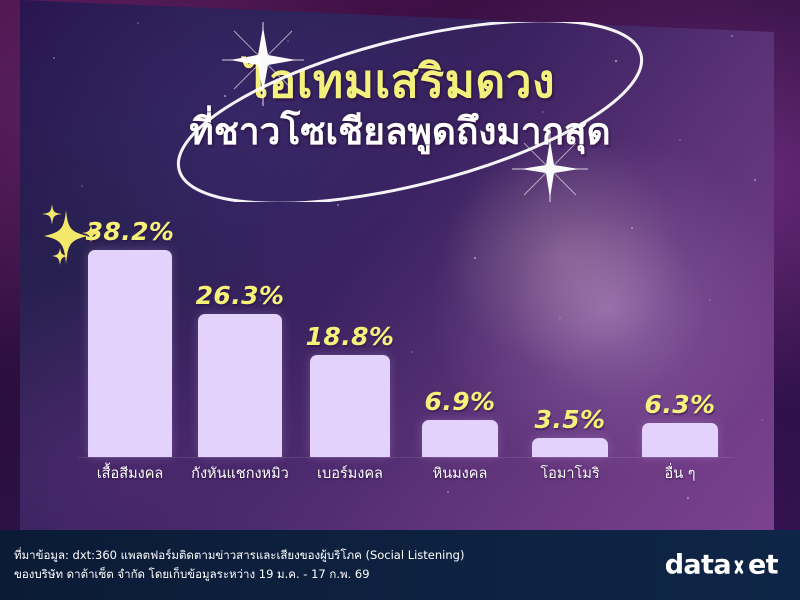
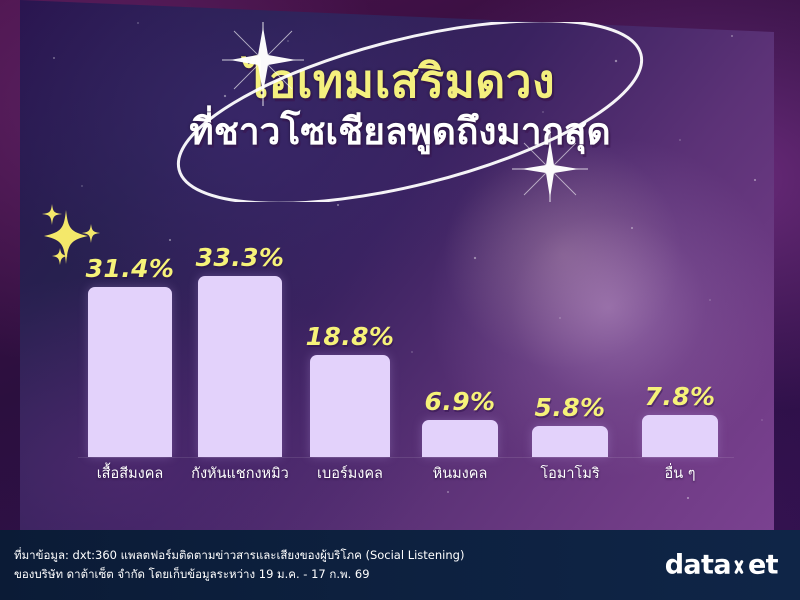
เสื้อสีมงคล: 38.2% -> 31.4%
กังหันแชกงหมิว: 26.3% -> 33.3%
โอมาโมริ: 3.5% -> 5.8%
อื่น ๆ: 6.3% -> 7.8%
